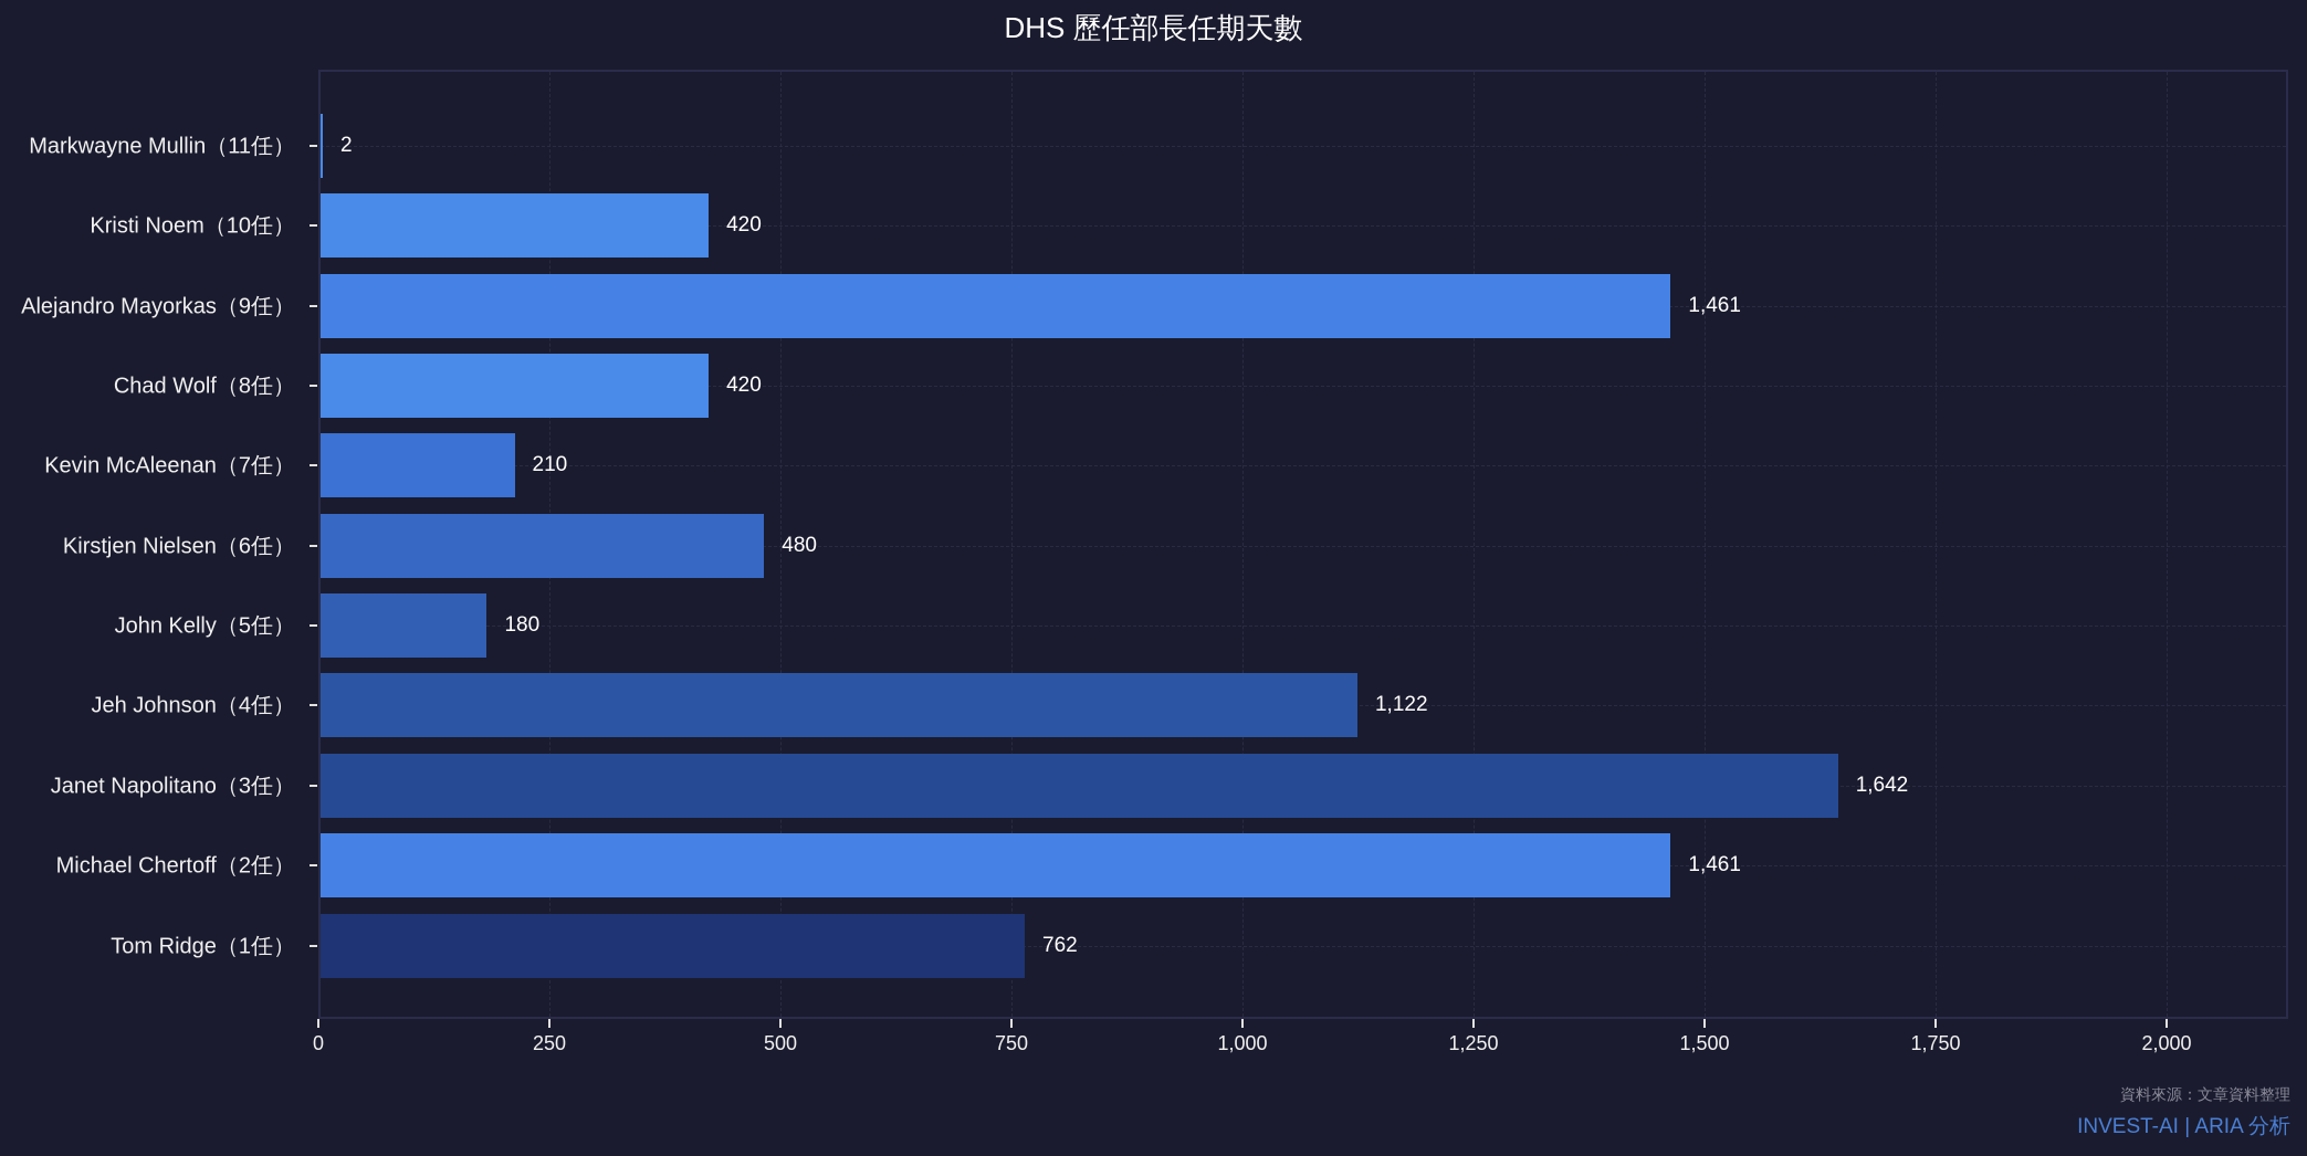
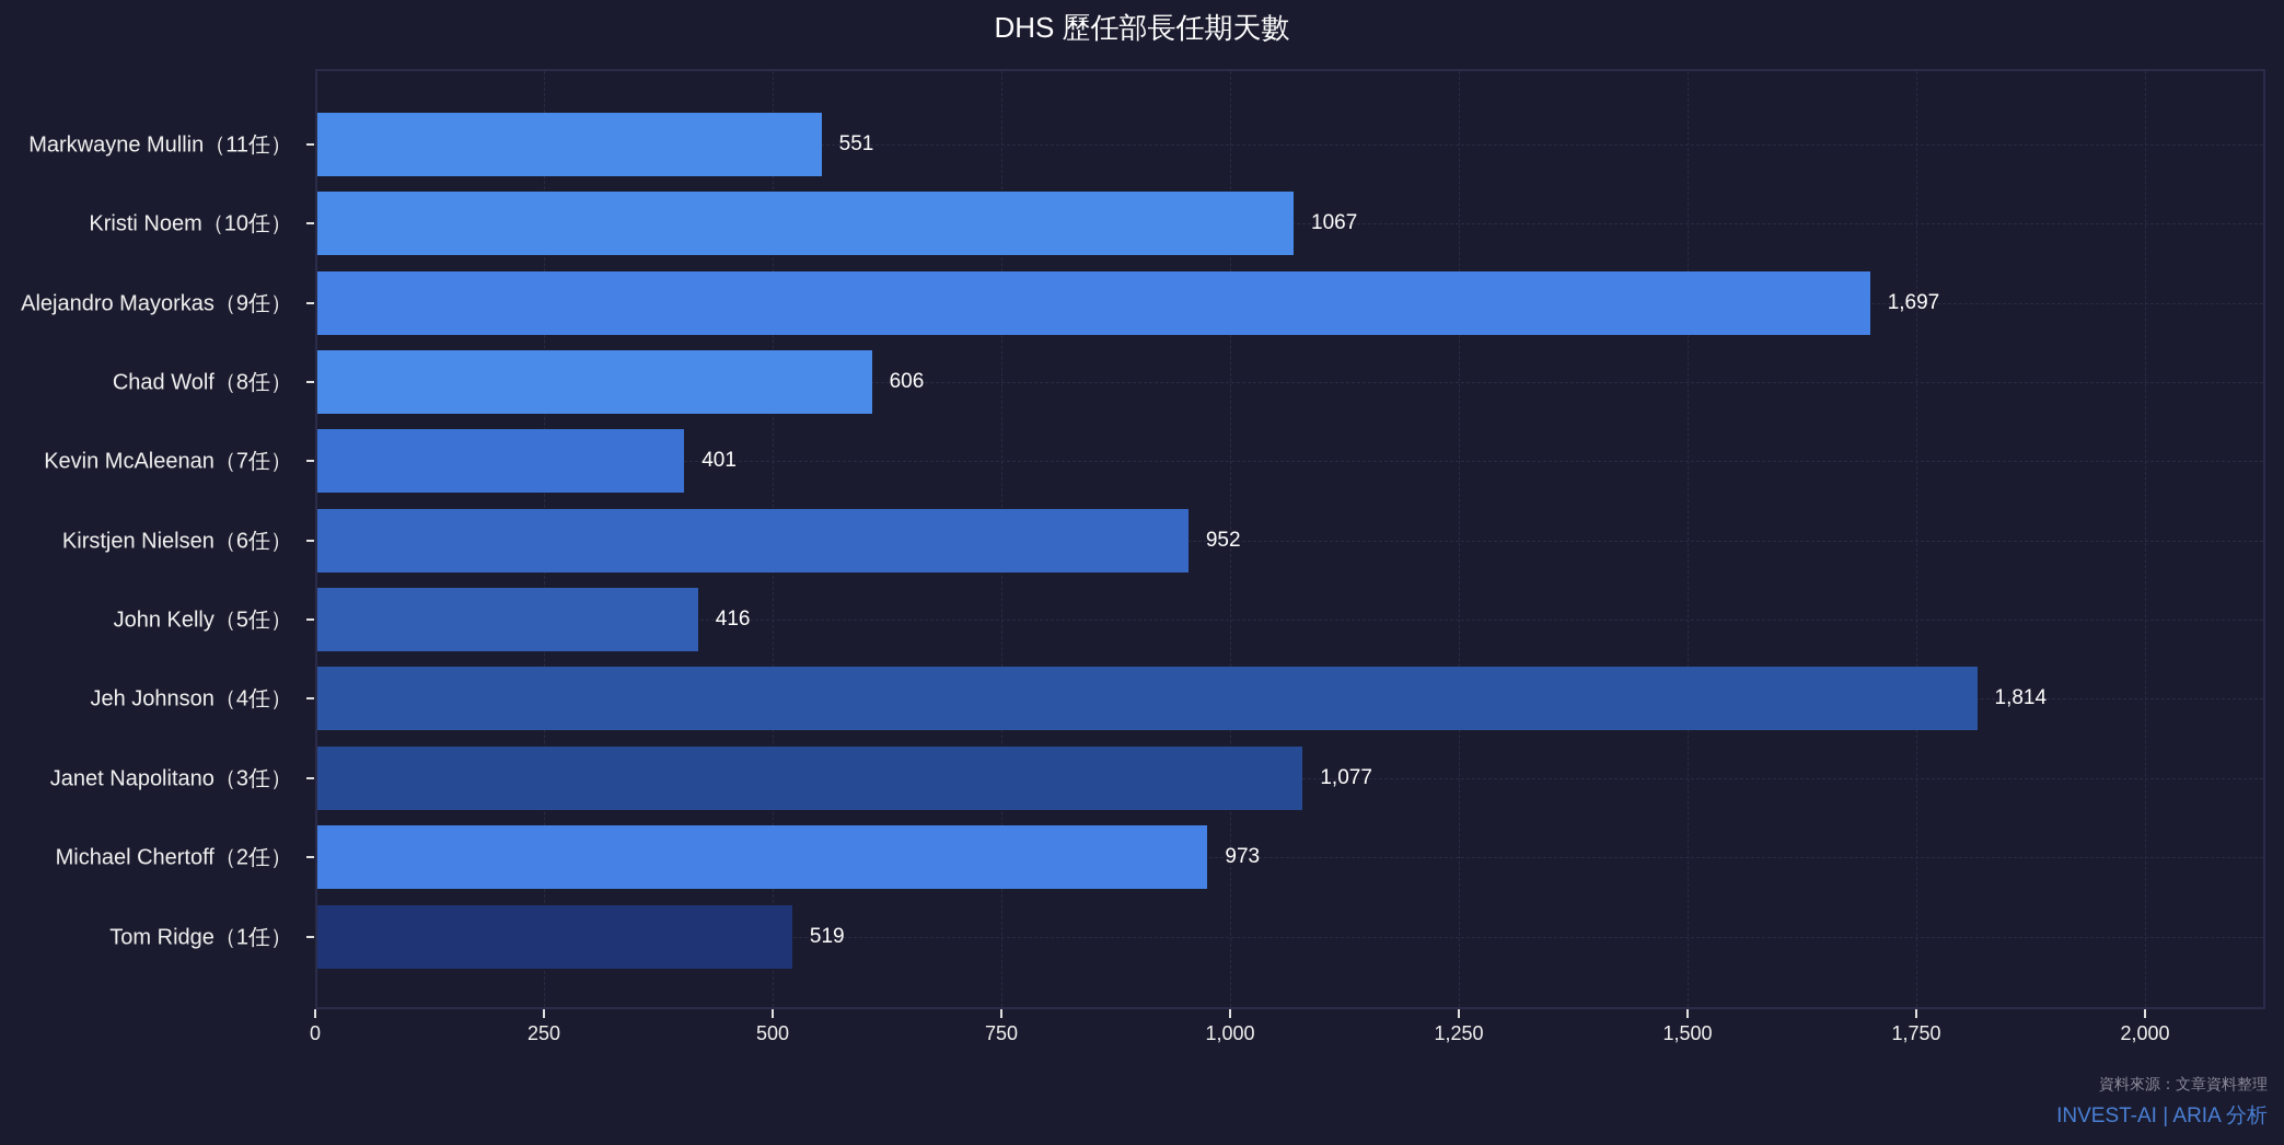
Markwayne Mullin（11任）: 2 -> 551
Kristi Noem（10任）: 420 -> 1067
Alejandro Mayorkas（9任）: 1,461 -> 1,697
Chad Wolf（8任）: 420 -> 606
Kevin McAleenan（7任）: 210 -> 401
Kirstjen Nielsen（6任）: 480 -> 952
John Kelly（5任）: 180 -> 416
Jeh Johnson（4任）: 1,122 -> 1,814
Janet Napolitano（3任）: 1,642 -> 1,077
Michael Chertoff（2任）: 1,461 -> 973
Tom Ridge（1任）: 762 -> 519
